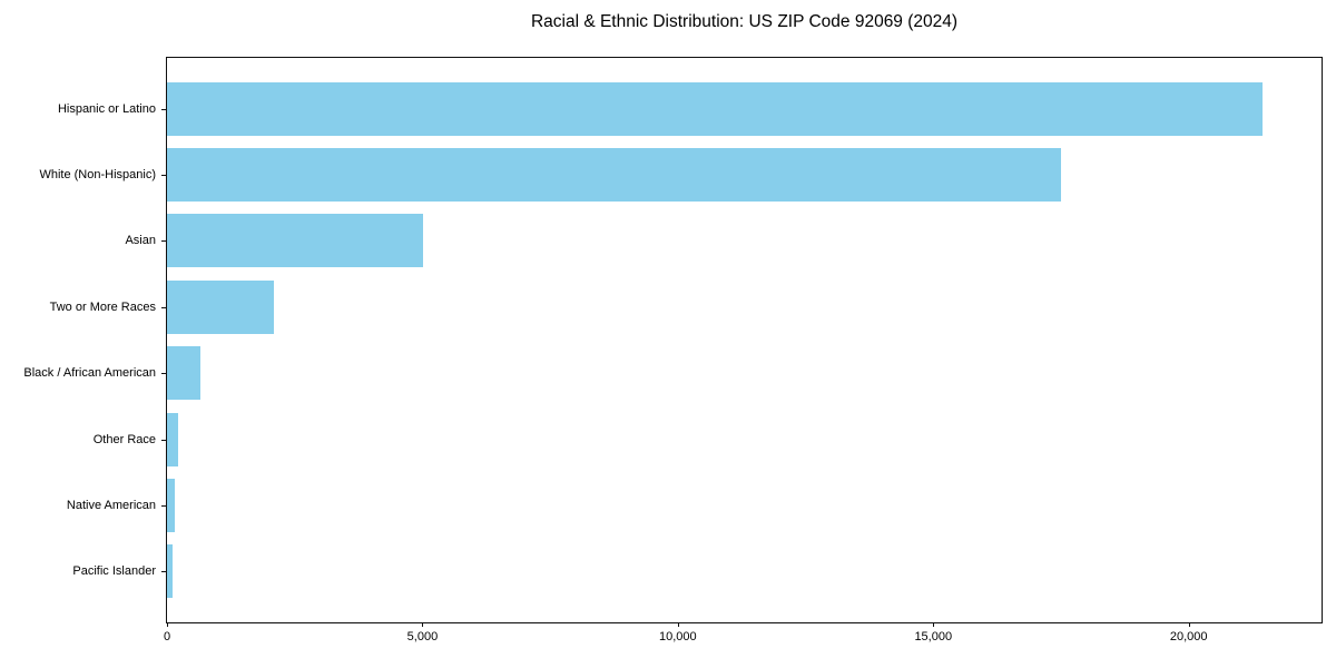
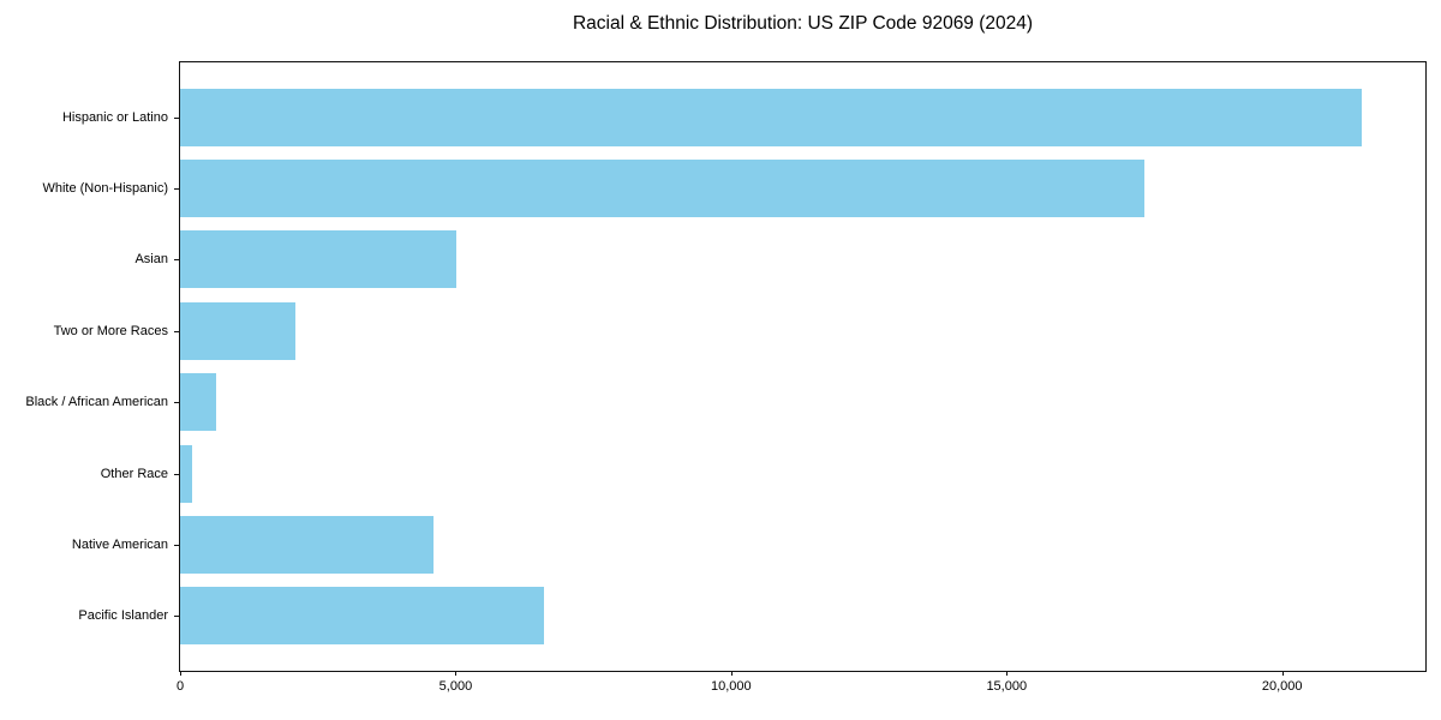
Native American: 200 -> 4600
Pacific Islander: 100 -> 6600
